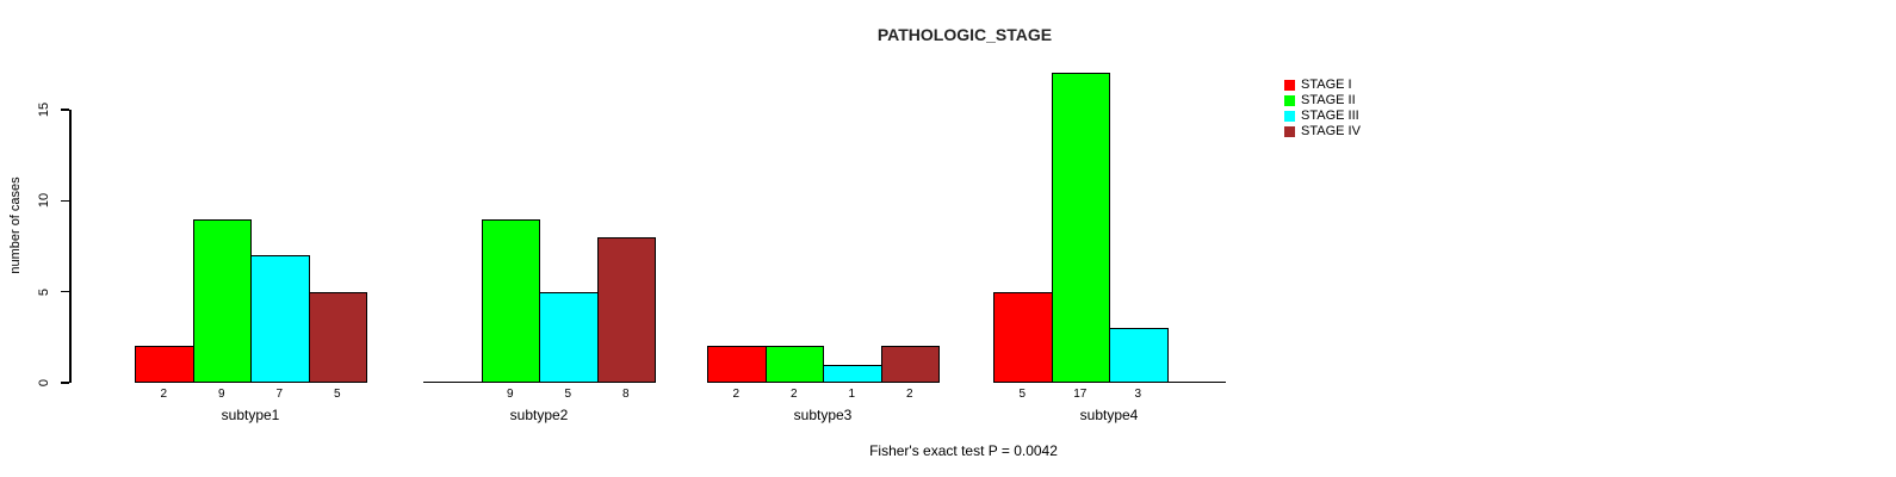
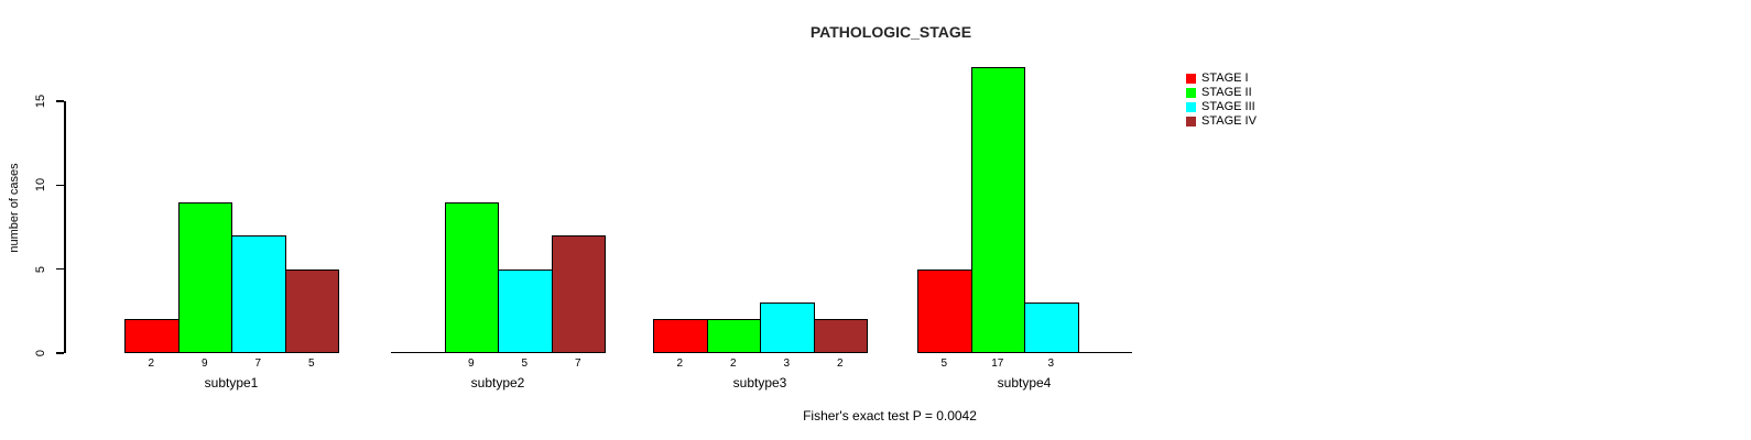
STAGE IV/subtype2: 8 -> 7
STAGE III/subtype3: 1 -> 3
